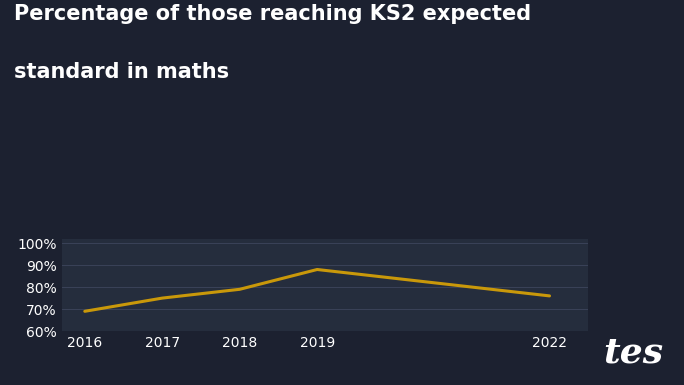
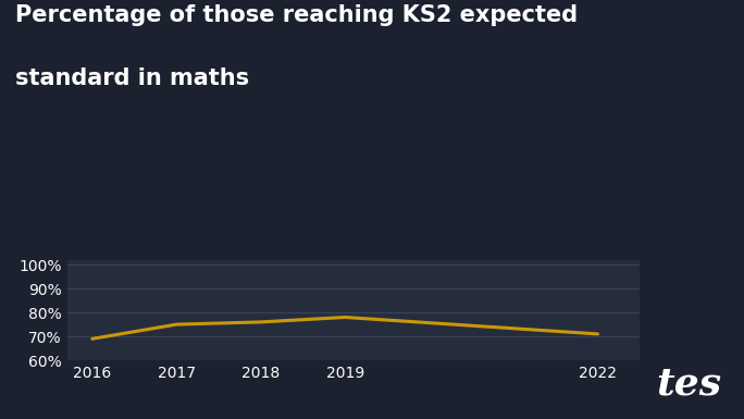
2018: 79% -> 76%
2019: 88% -> 78%
2022: 76% -> 71%
